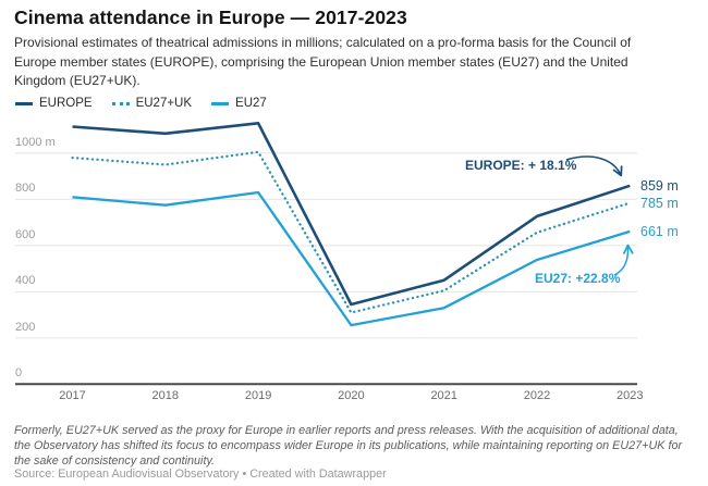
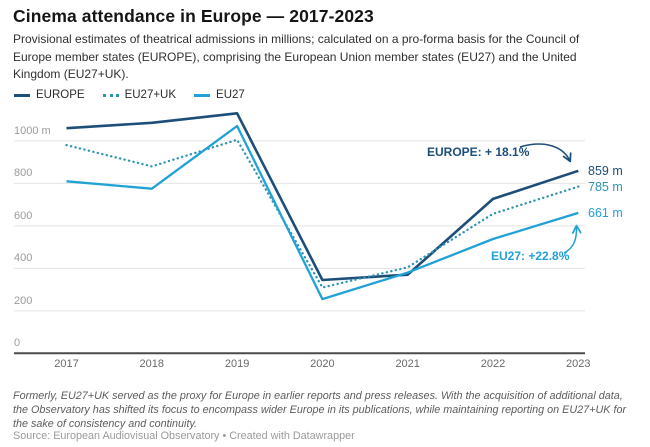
EUROPE/2017: 1120m -> 1060m
EU27+UK/2018: 950m -> 880m
EU27/2019: 830m -> 1070m
EUROPE/2021: 450m -> 370m
EU27/2021: 330m -> 380m
